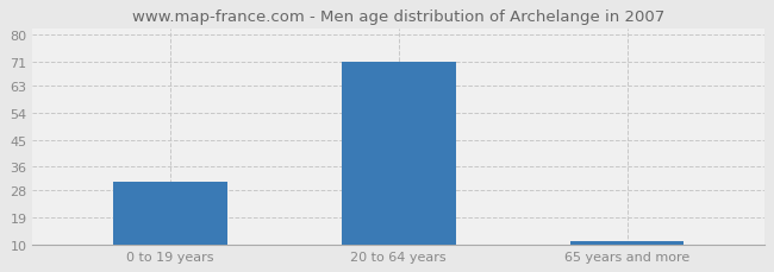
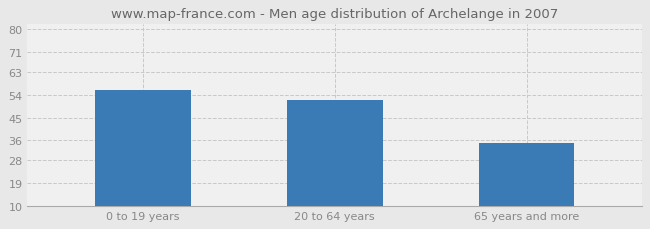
0 to 19 years: 31 -> 56
20 to 64 years: 71 -> 52
65 years and more: 11 -> 35
